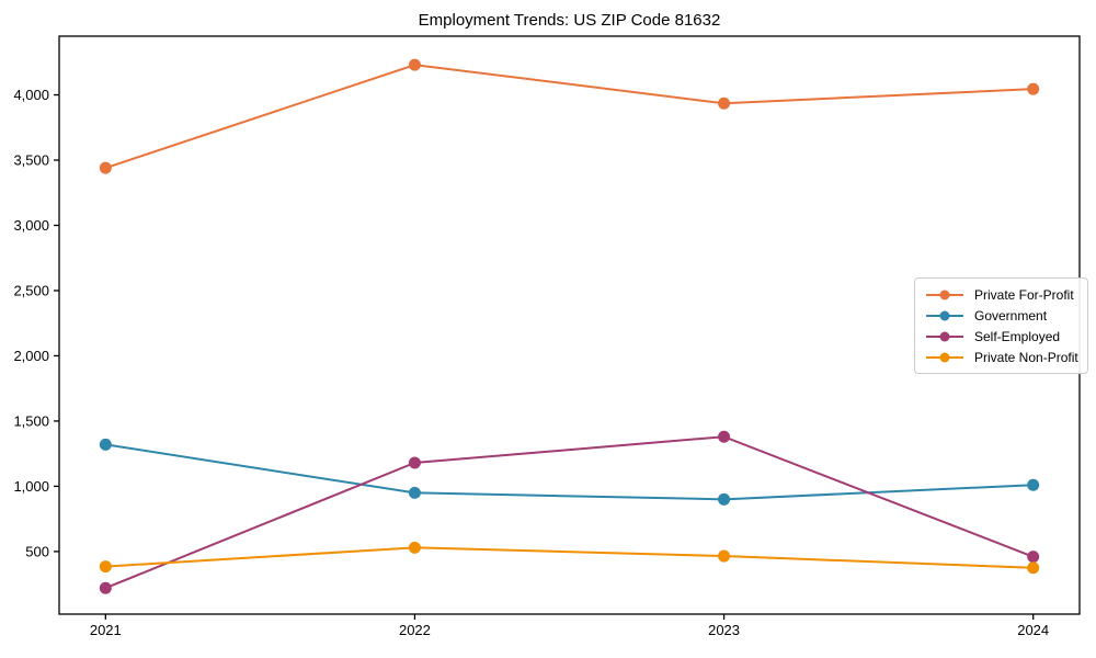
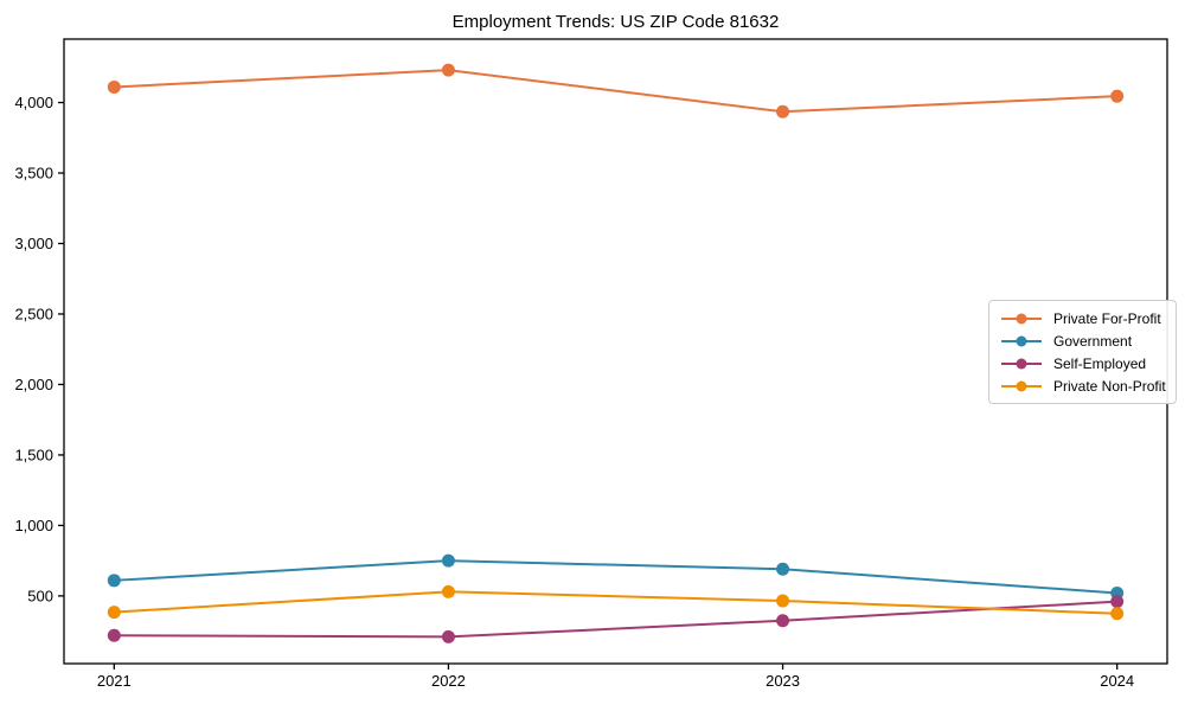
Private For-Profit/2021: 3440 -> 4110
Government/2021: 1320 -> 610
Government/2022: 950 -> 750
Self-Employed/2022: 1180 -> 210
Government/2023: 900 -> 690
Self-Employed/2023: 1380 -> 320
Government/2024: 1010 -> 520
